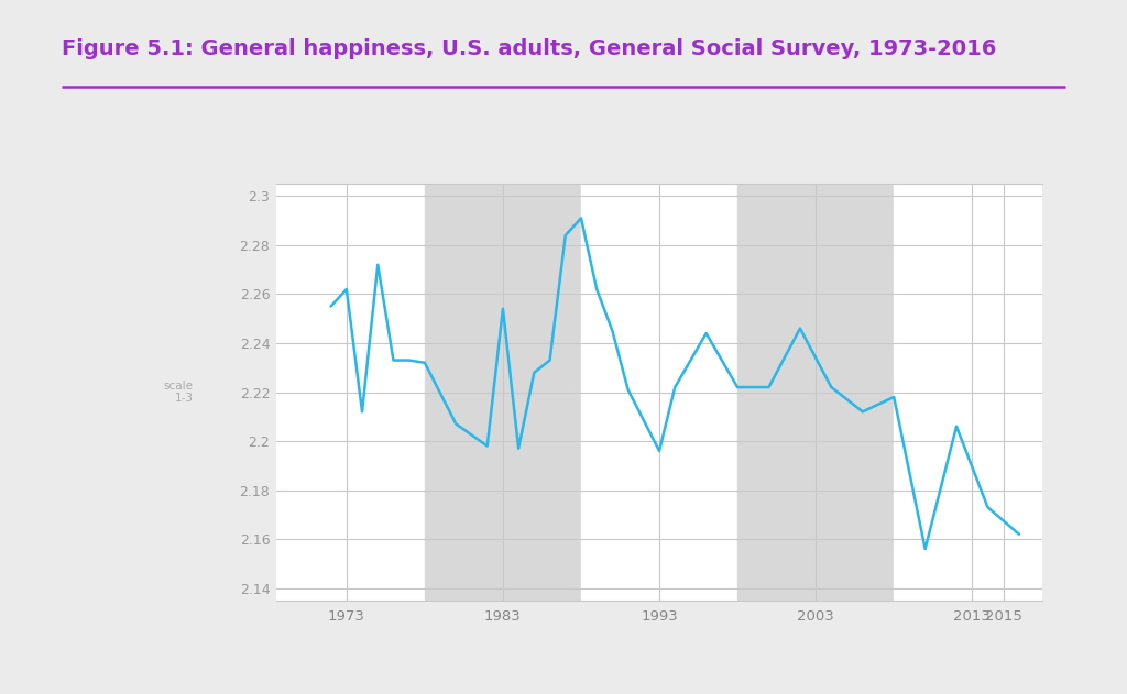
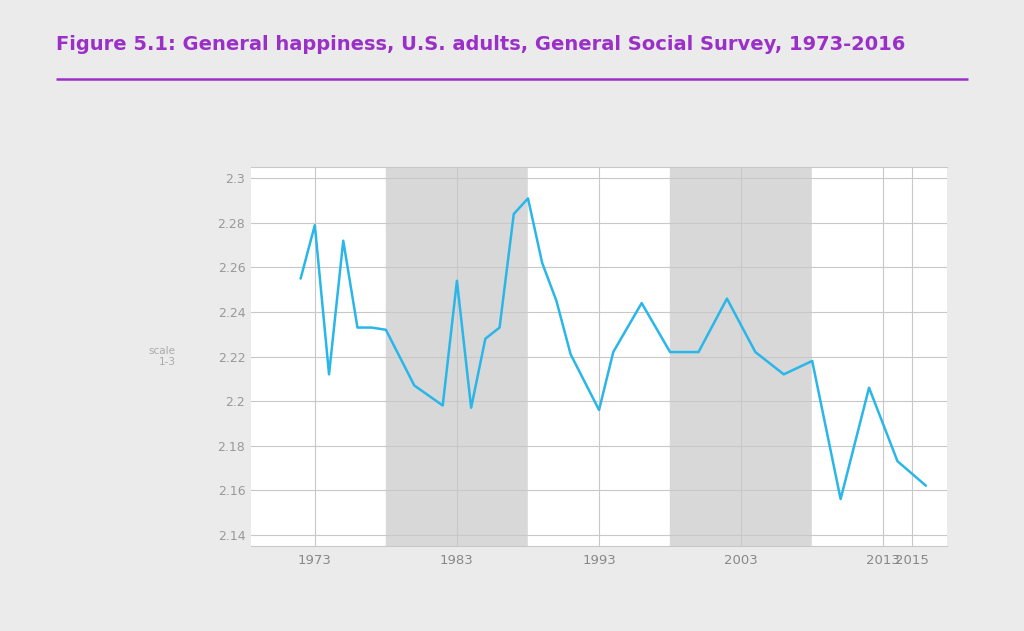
1973: 2.262 -> 2.279
